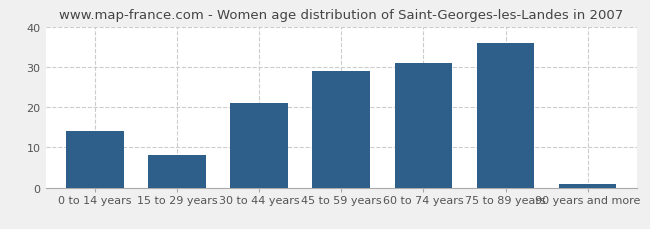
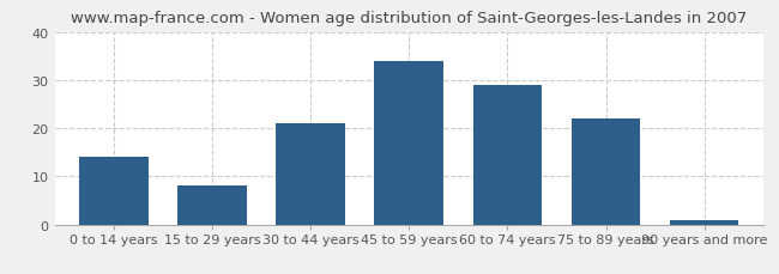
45 to 59 years: 29 -> 34
60 to 74 years: 31 -> 29
75 to 89 years: 36 -> 22
